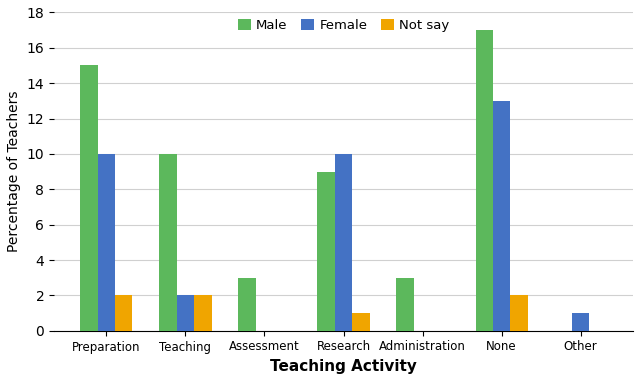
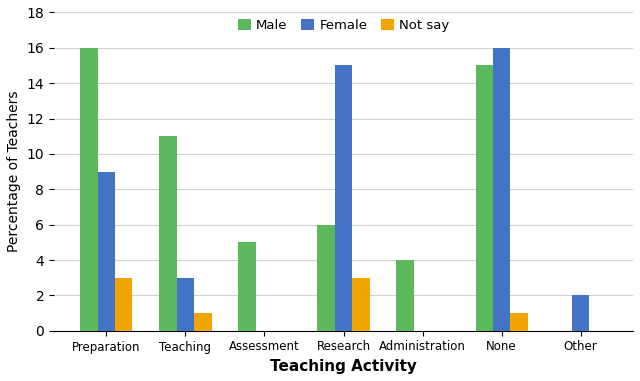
Male/Preparation: 15 -> 16
Female/Preparation: 10 -> 9
Not say/Preparation: 2 -> 3
Male/Teaching: 10 -> 11
Female/Teaching: 2 -> 3
Not say/Teaching: 2 -> 1
Male/Assessment: 3 -> 5
Male/Research: 9 -> 6
Female/Research: 10 -> 15
Not say/Research: 1 -> 3
Male/Administration: 3 -> 4
Male/None: 17 -> 15
Female/None: 13 -> 16
Not say/None: 2 -> 1
Female/Other: 1 -> 2
